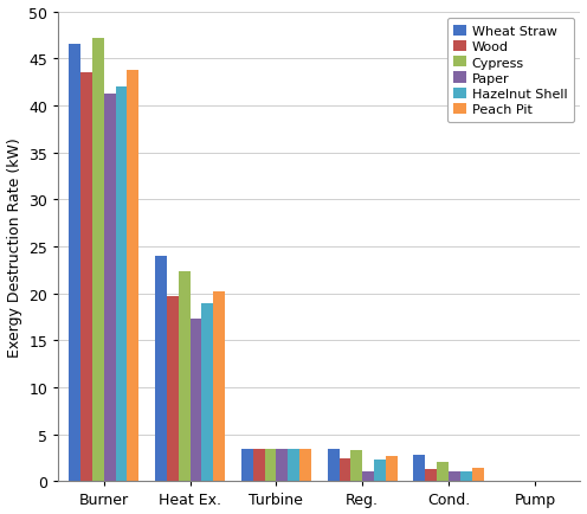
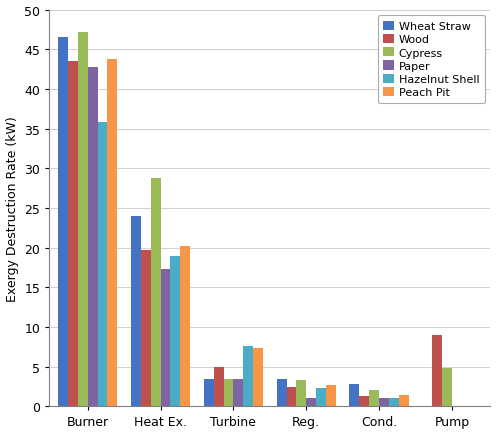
Paper/Burner: 41.2 -> 42.8
Hazelnut Shell/Burner: 42.0 -> 35.8
Cypress/Heat Ex.: 22.3 -> 28.8
Wood/Turbine: 3.4 -> 5.0
Hazelnut Shell/Turbine: 3.4 -> 7.6
Peach Pit/Turbine: 3.4 -> 7.4
Wood/Pump: 0.1 -> 9.0
Cypress/Pump: 0.1 -> 4.8
